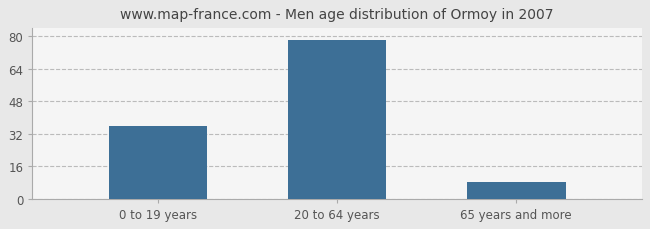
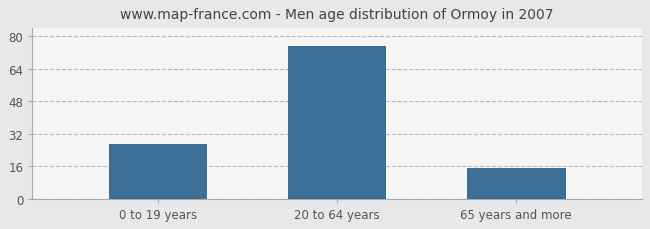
0 to 19 years: 36 -> 27
20 to 64 years: 78 -> 75
65 years and more: 8 -> 15
